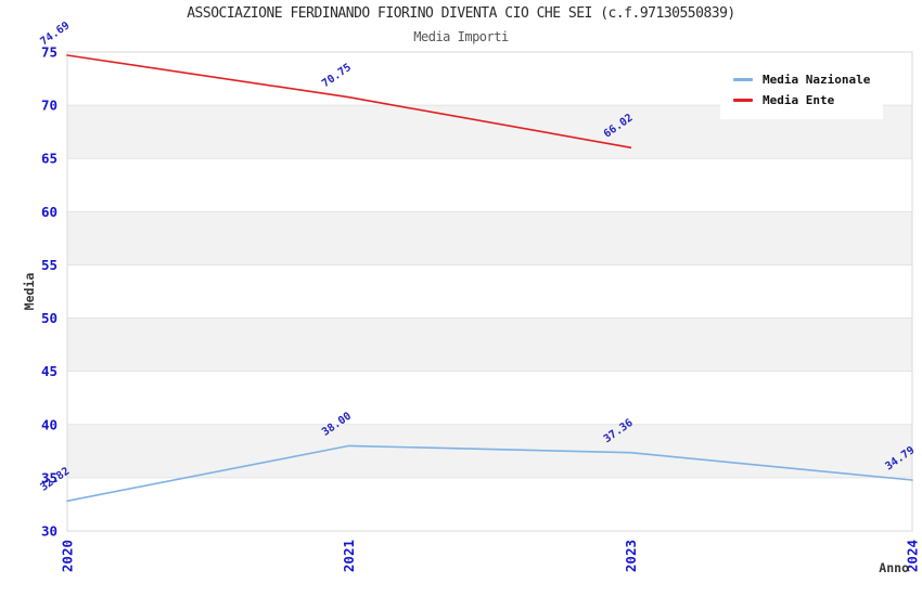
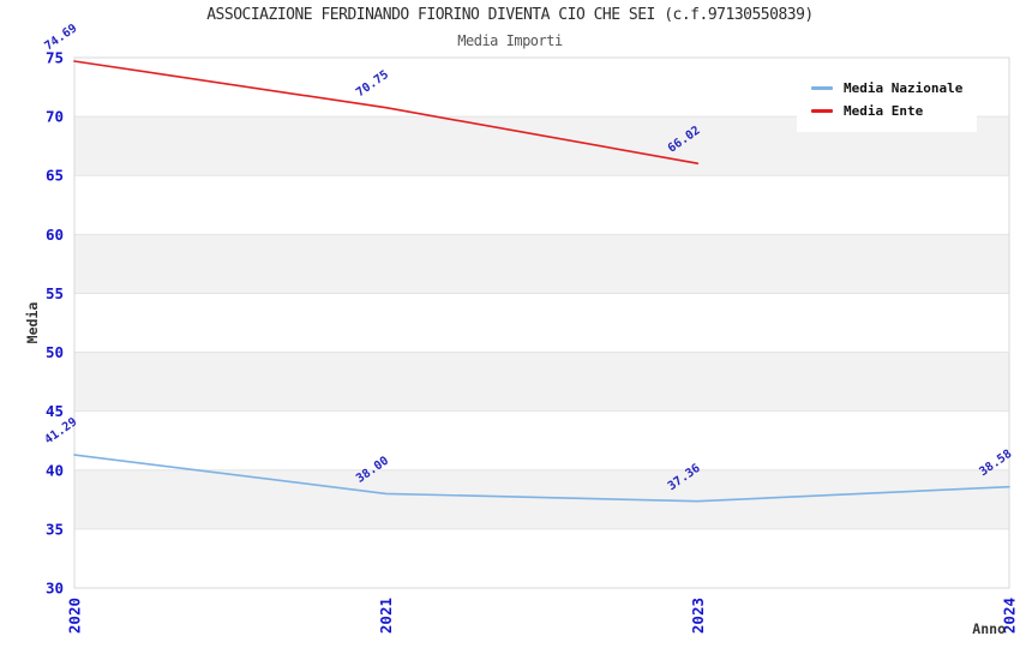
Media Nazionale/2020: 32.82 -> 41.29
Media Nazionale/2024: 34.79 -> 38.58
